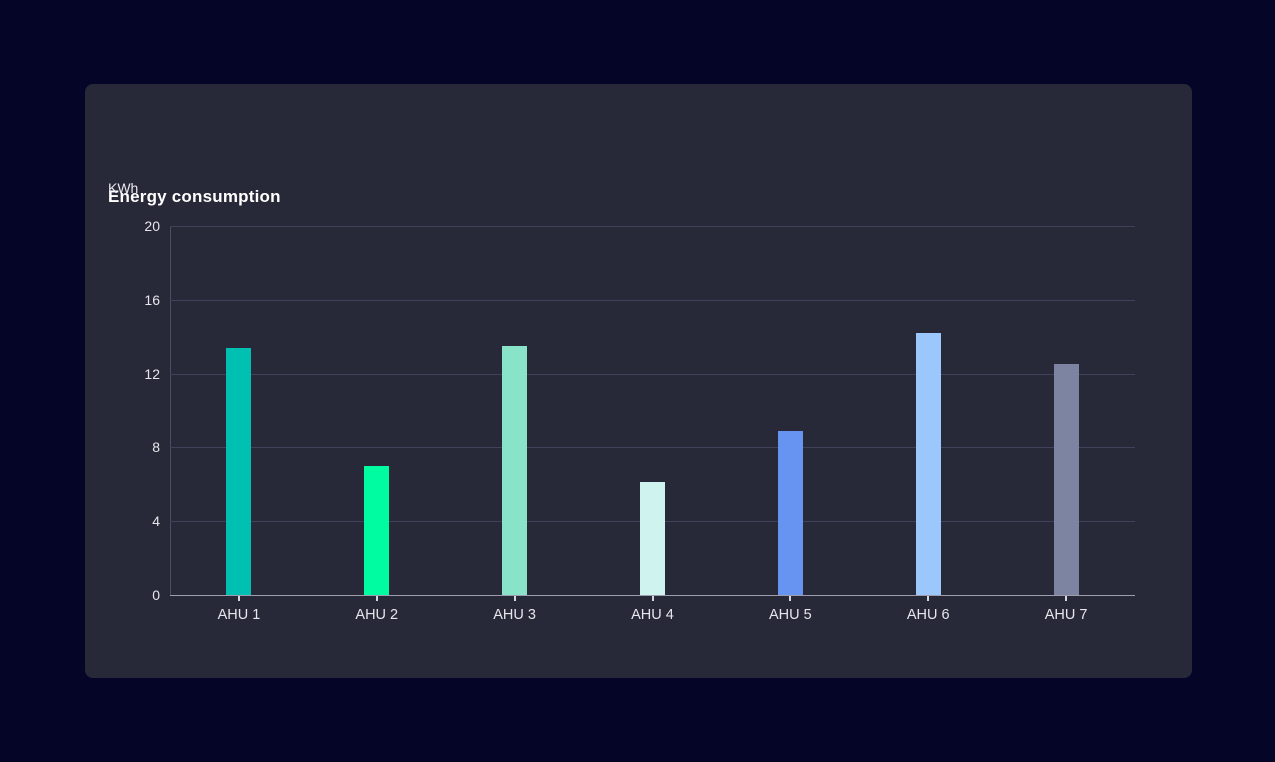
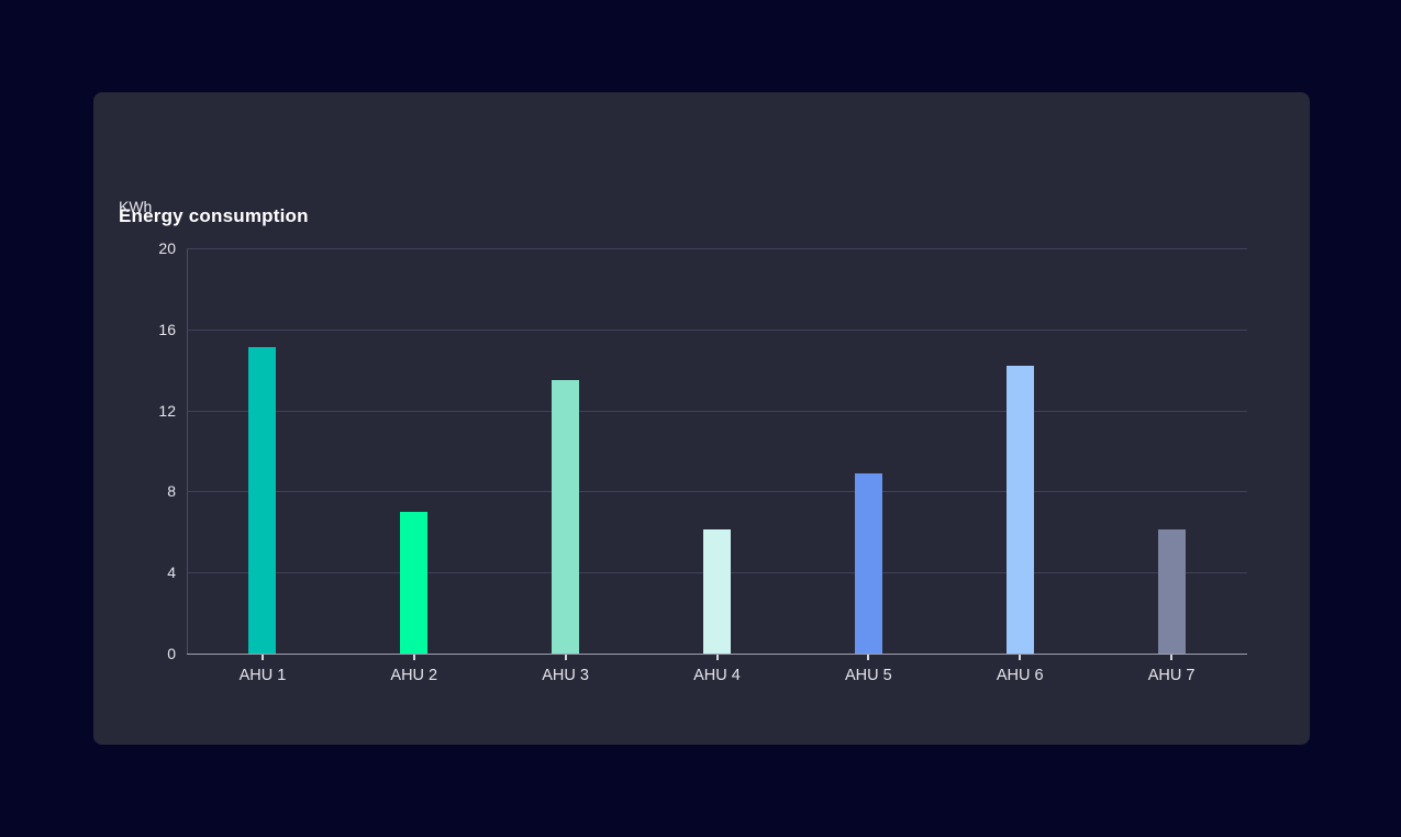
AHU 1: 13.4 -> 15.1
AHU 7: 12.5 -> 6.1
